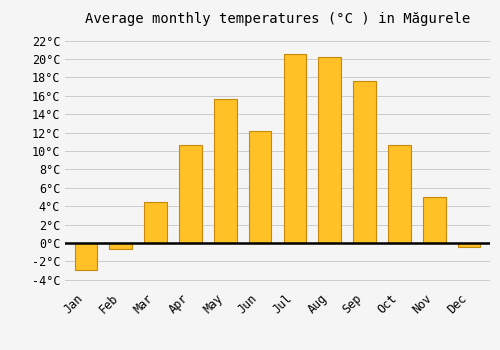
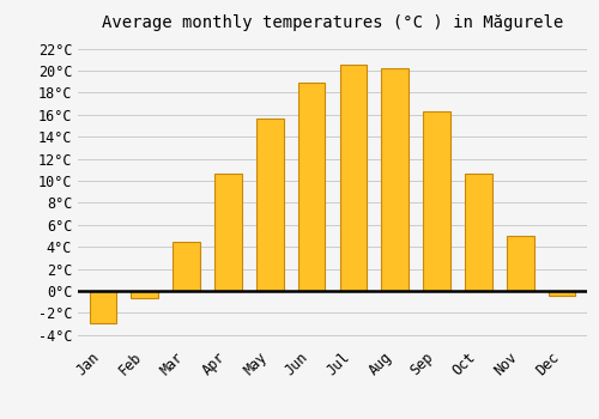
Jun: 12.2°C -> 18.9°C
Sep: 17.6°C -> 16.3°C
